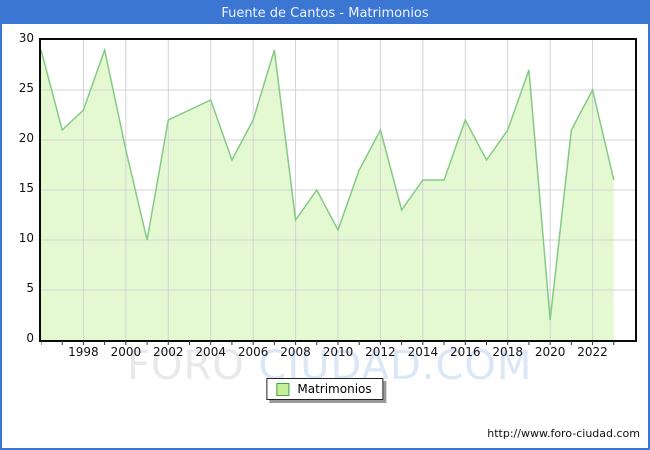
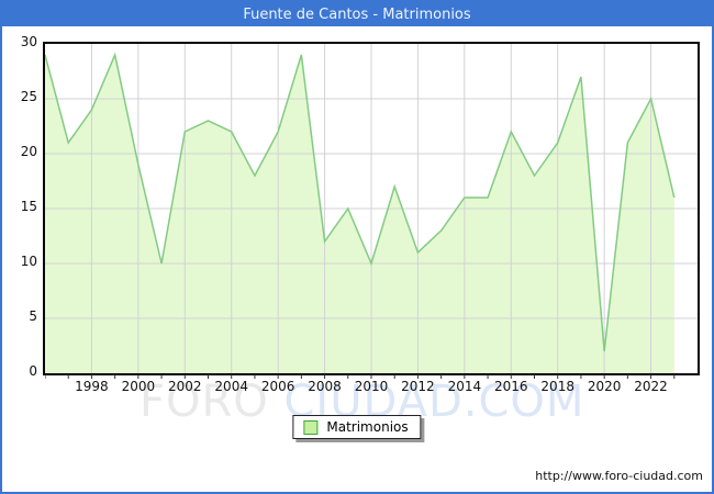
1998: 23 -> 24
2004: 24 -> 22
2010: 11 -> 10
2012: 21 -> 11
